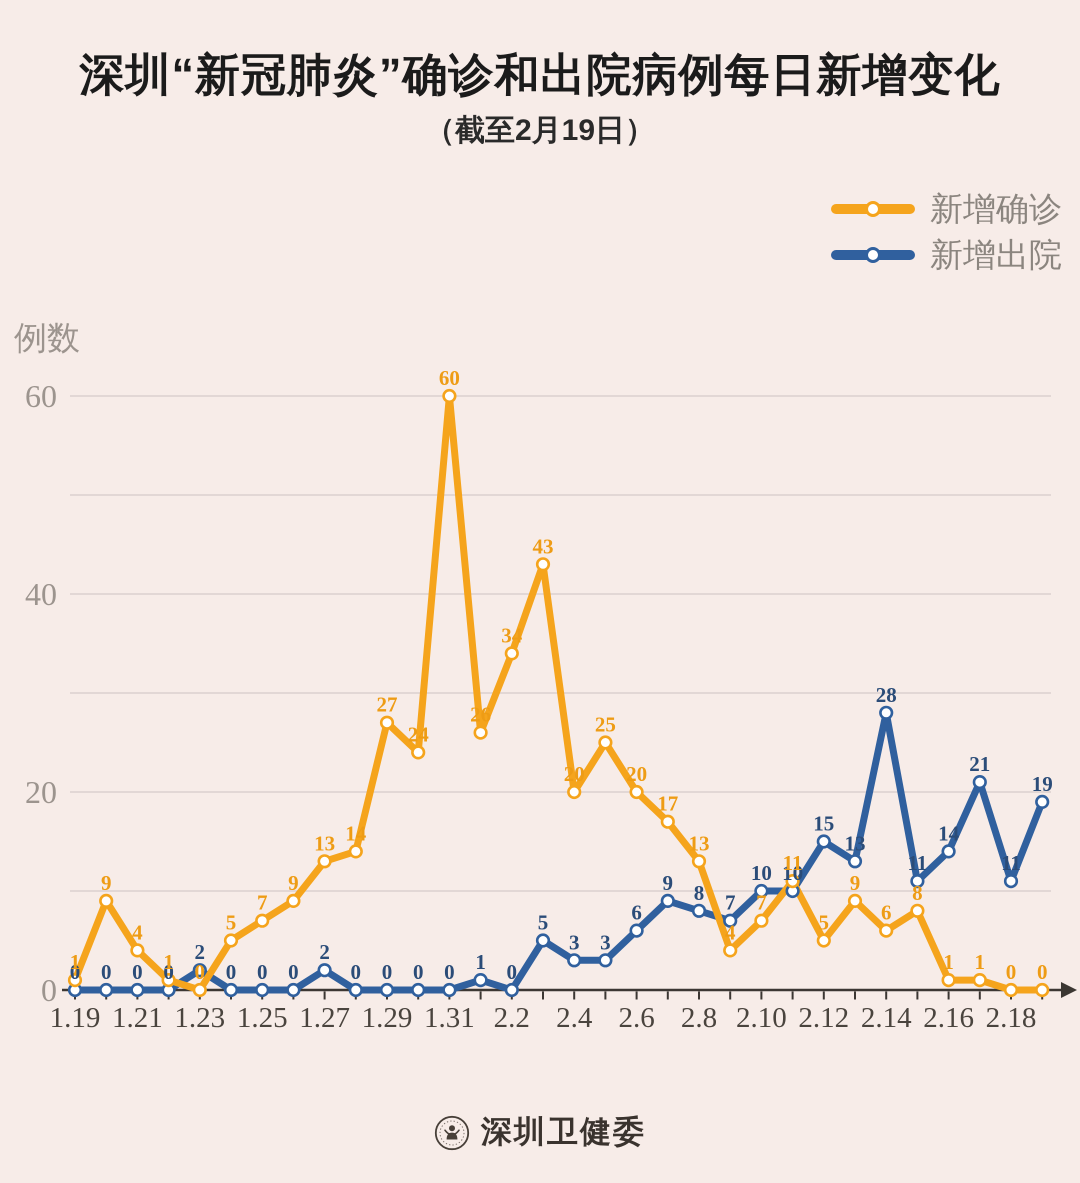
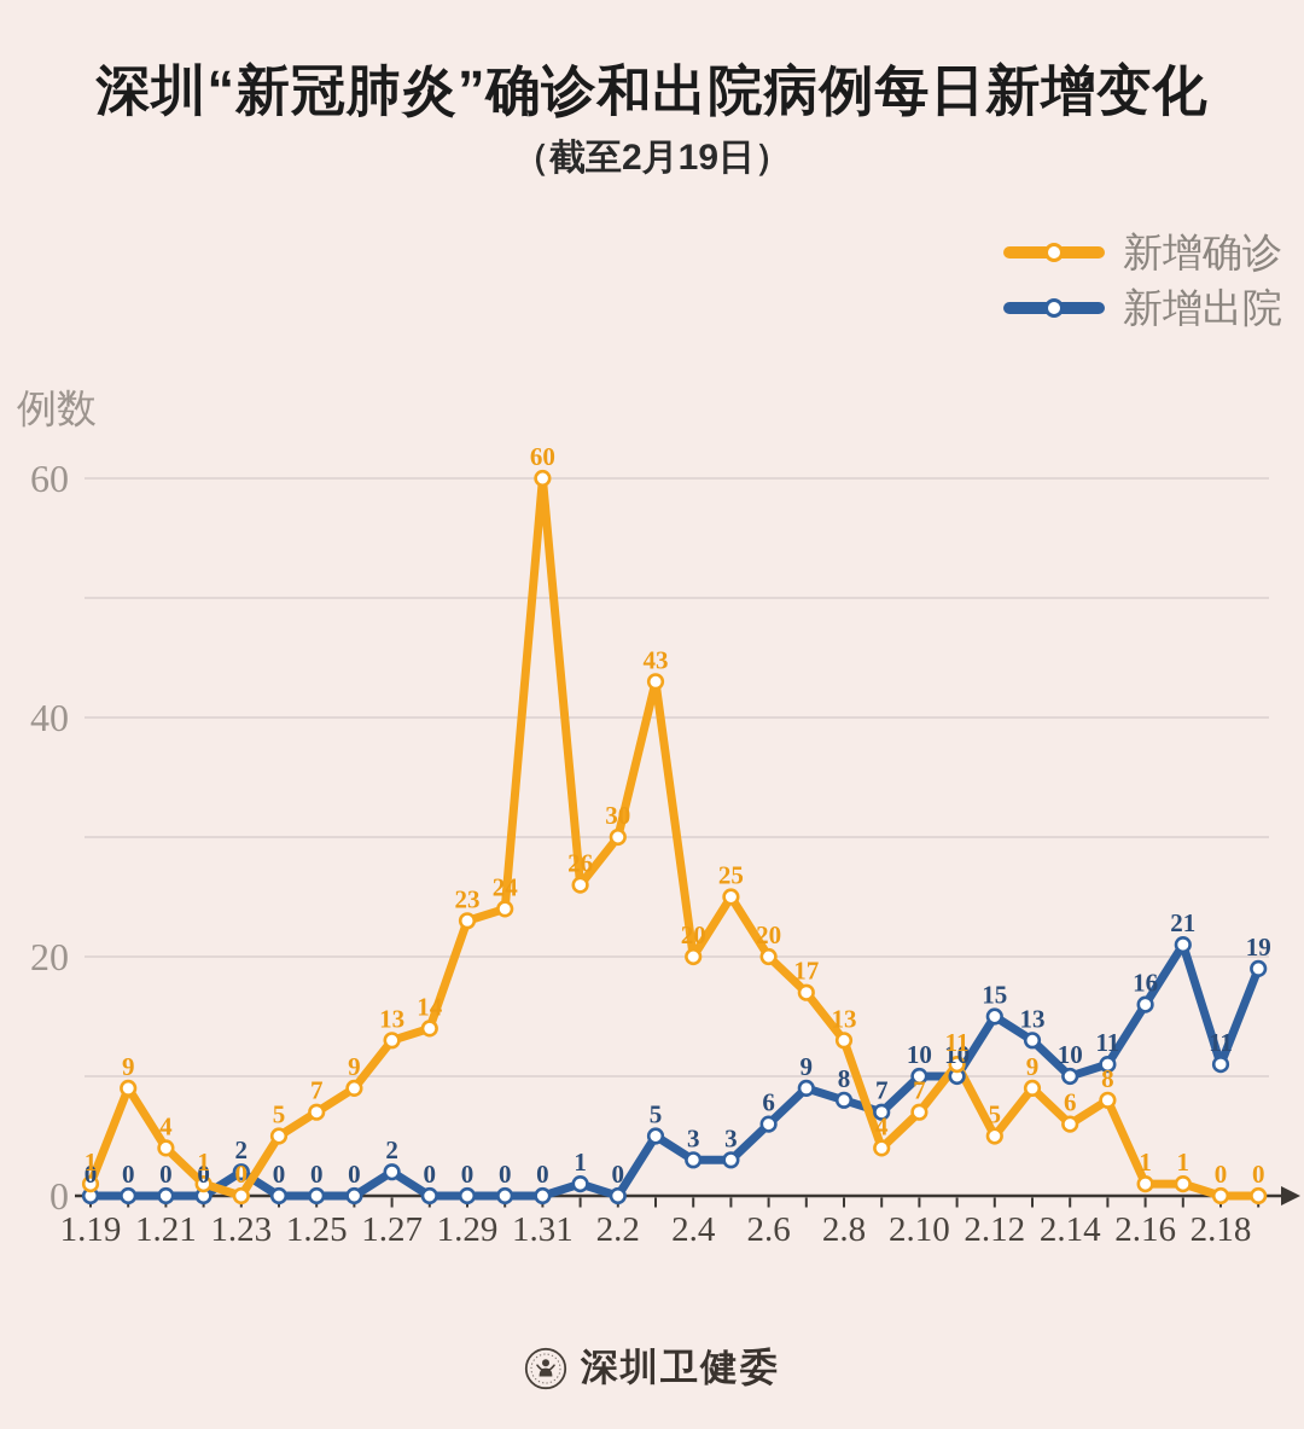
新增确诊/1.29: 27 -> 23
新增确诊/2.2: 34 -> 30
新增出院/2.14: 28 -> 10
新增出院/2.16: 14 -> 16
